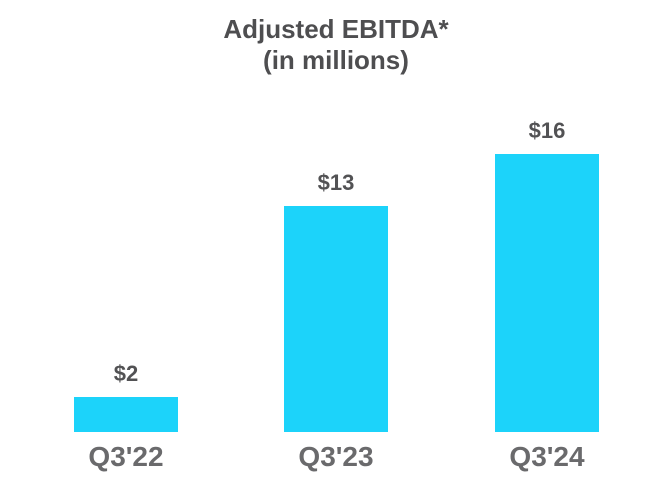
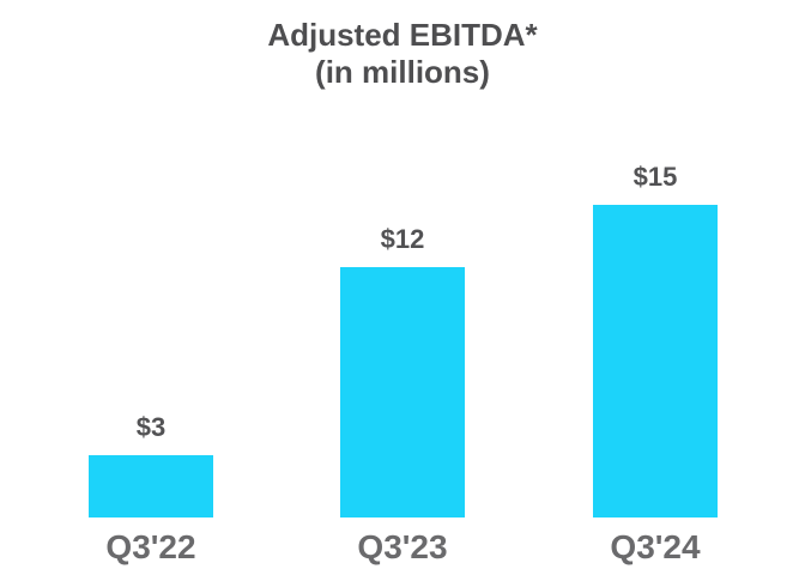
Q3'22: $2 -> $3
Q3'23: $13 -> $12
Q3'24: $16 -> $15
